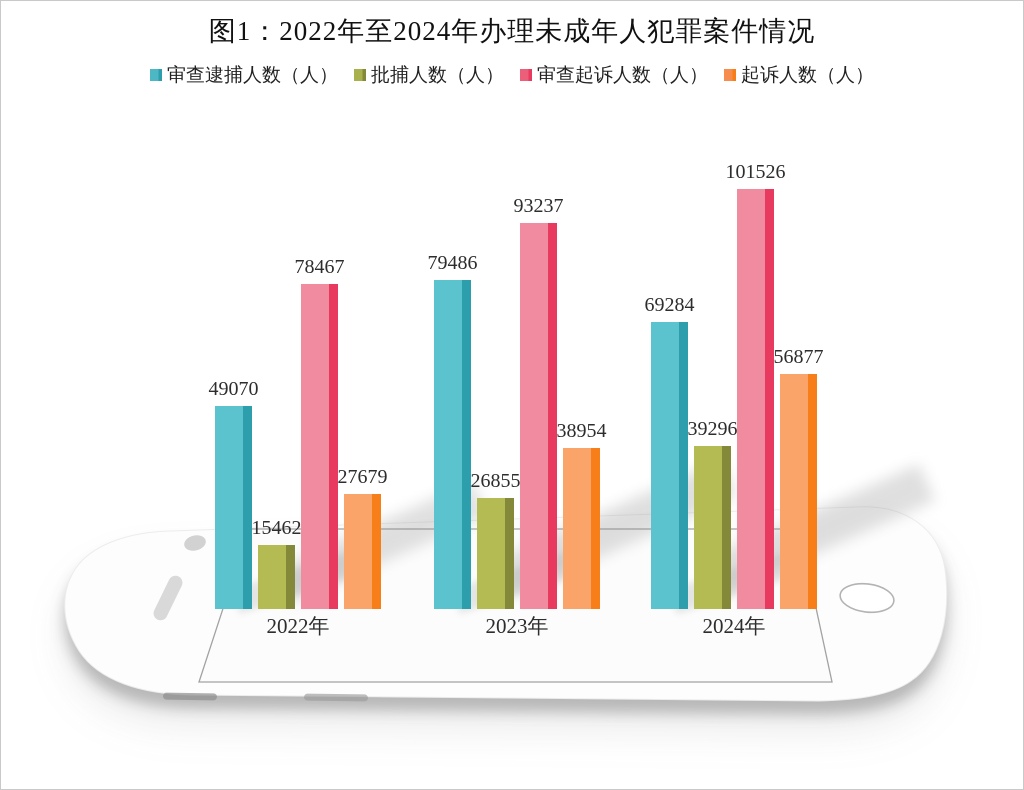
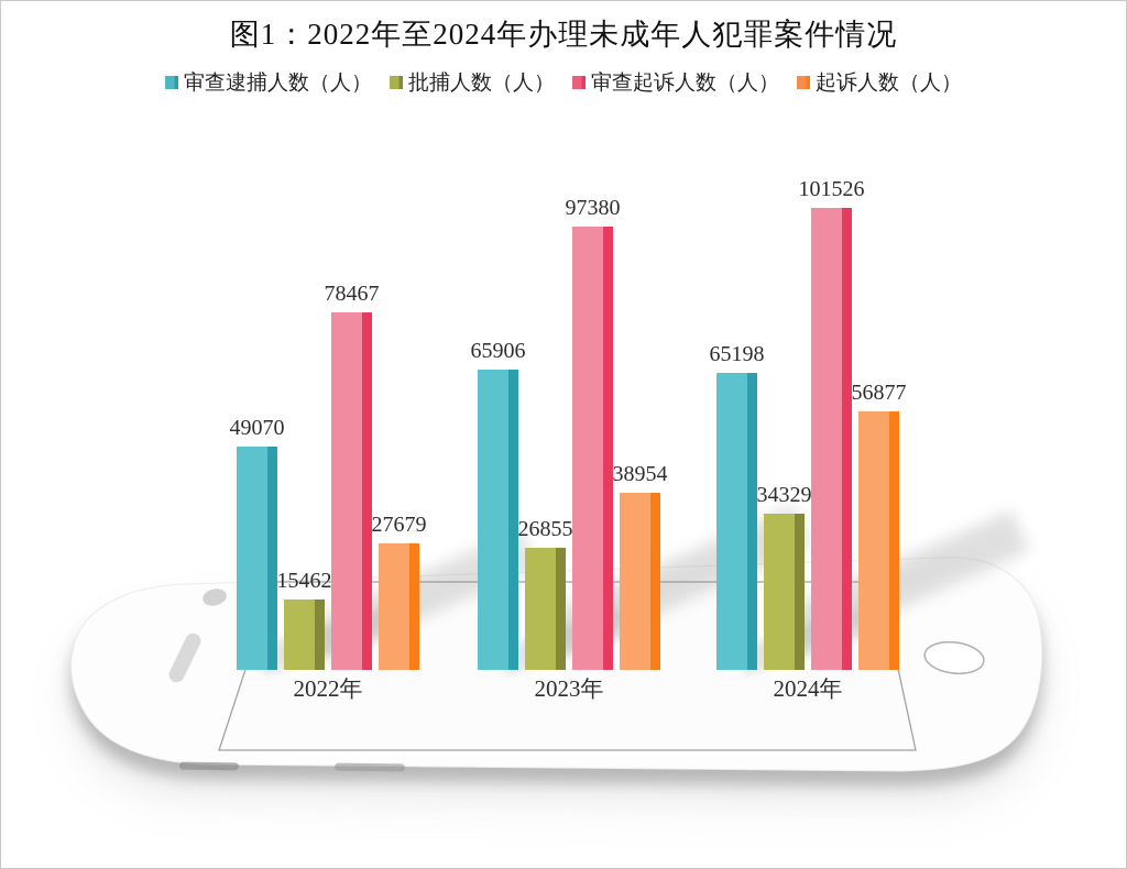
审查逮捕人数（人）/2023年: 79486 -> 65906
审查起诉人数（人）/2023年: 93237 -> 97380
审查逮捕人数（人）/2024年: 69284 -> 65198
批捕人数（人）/2024年: 39296 -> 34329
